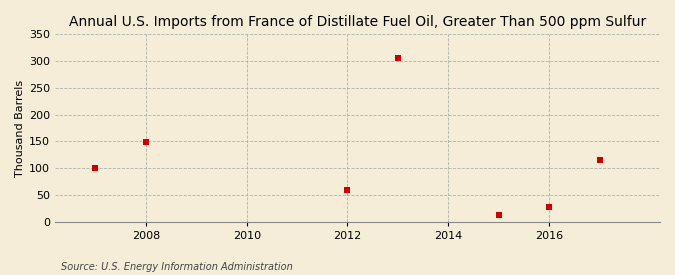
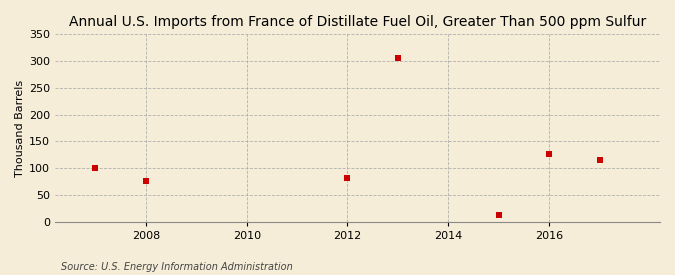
2008: 148 -> 76
2012: 60 -> 82
2016: 27 -> 126
